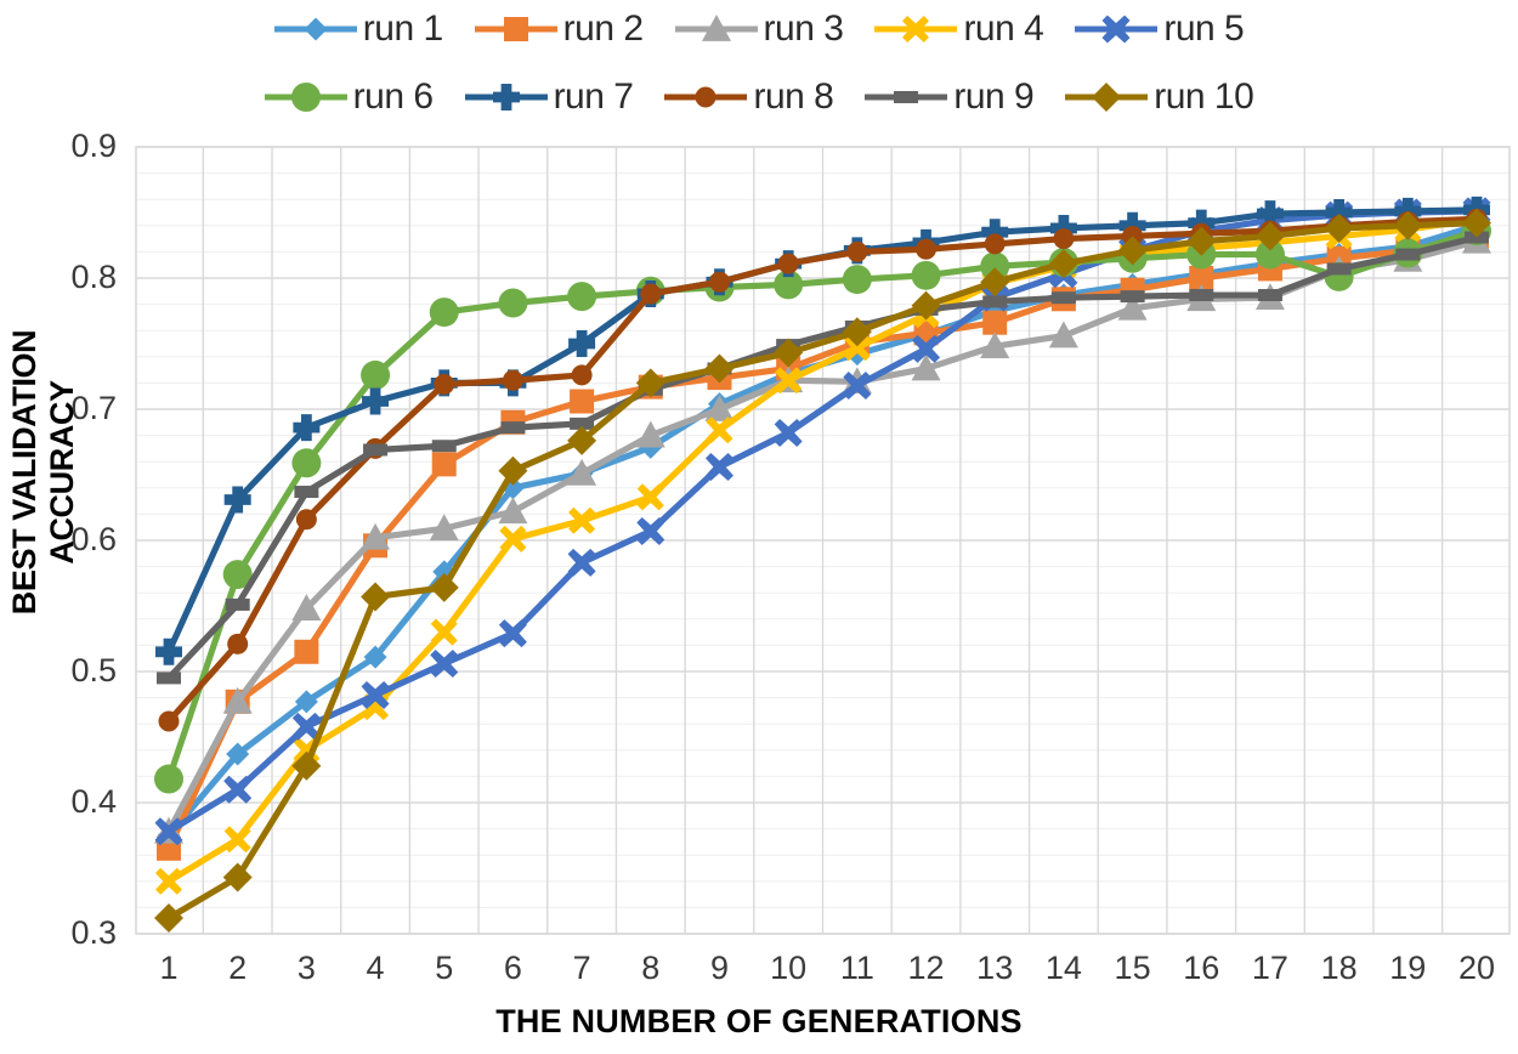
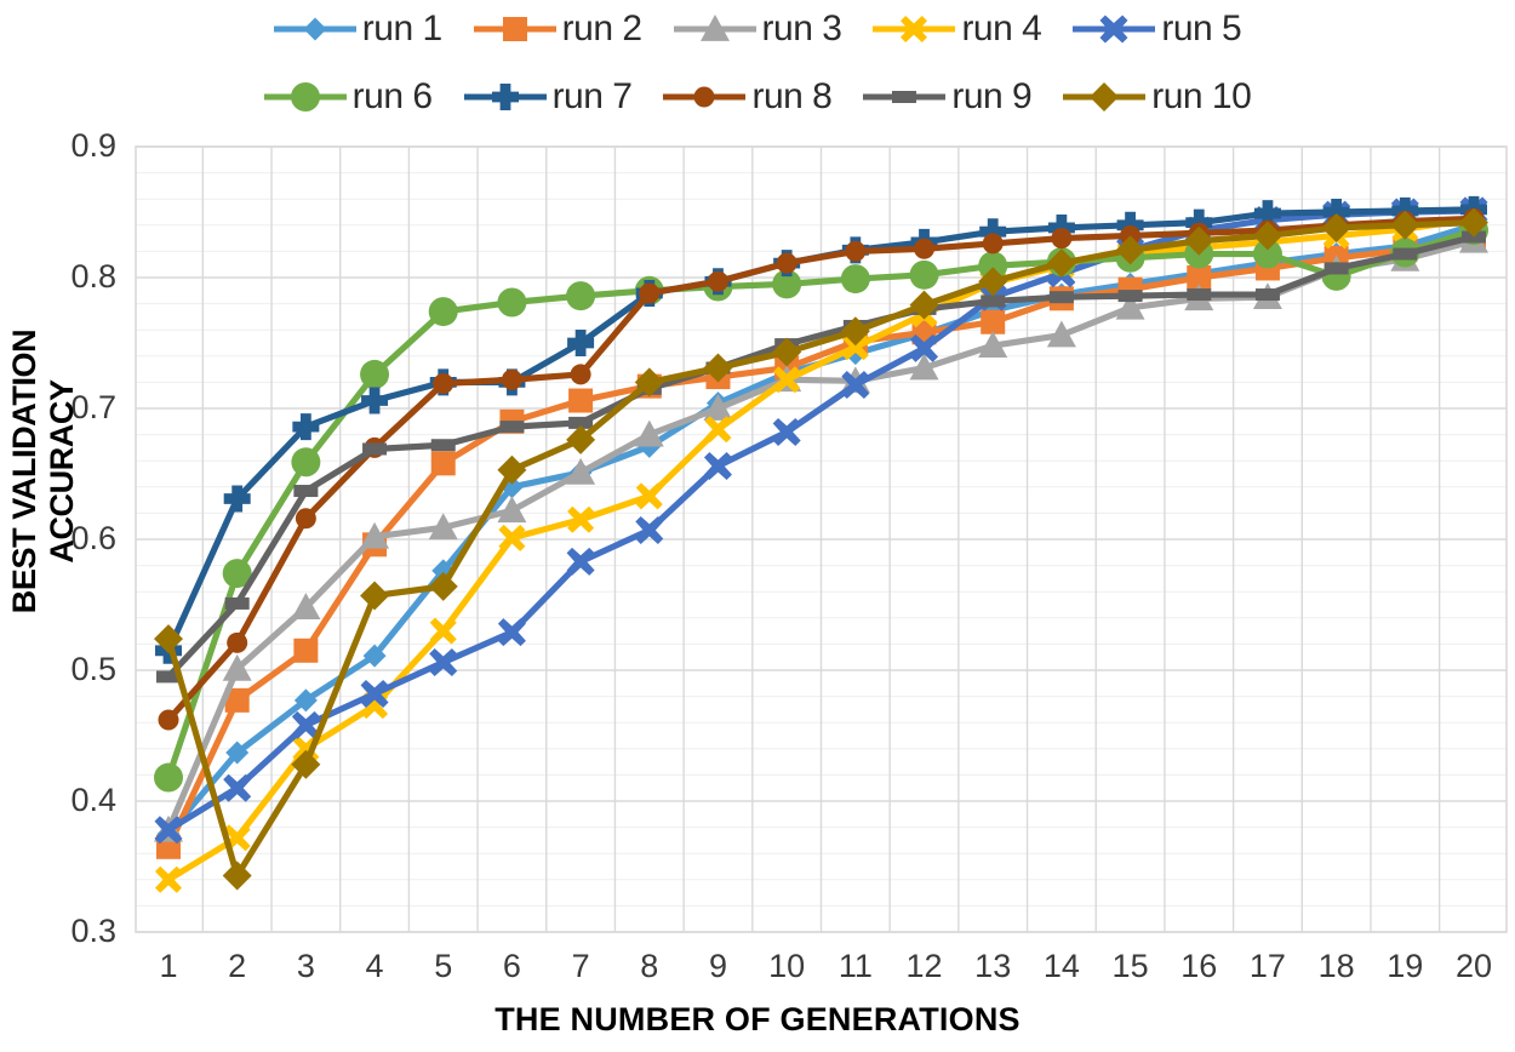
run 10/1: 0.312 -> 0.524
run 3/2: 0.477 -> 0.501
